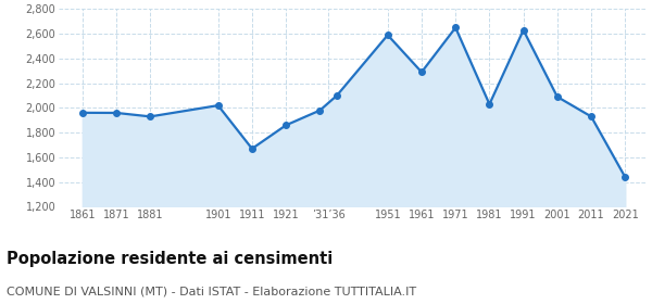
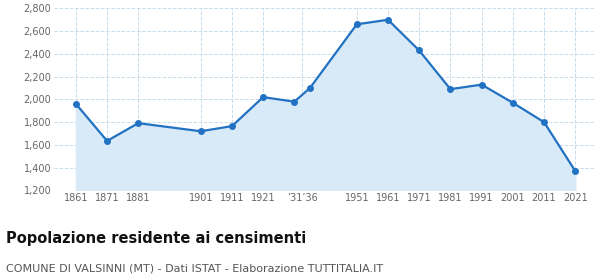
1871: 1,960 -> 1,640
1881: 1,930 -> 1,790
1901: 2,020 -> 1,720
1911: 1,670 -> 1,760
1921: 1,860 -> 2,020
1951: 2,590 -> 2,660
1961: 2,290 -> 2,700
1971: 2,650 -> 2,430
1981: 2,030 -> 2,090
1991: 2,630 -> 2,130
2001: 2,090 -> 1,970
2011: 1,930 -> 1,800
2021: 1,440 -> 1,370
